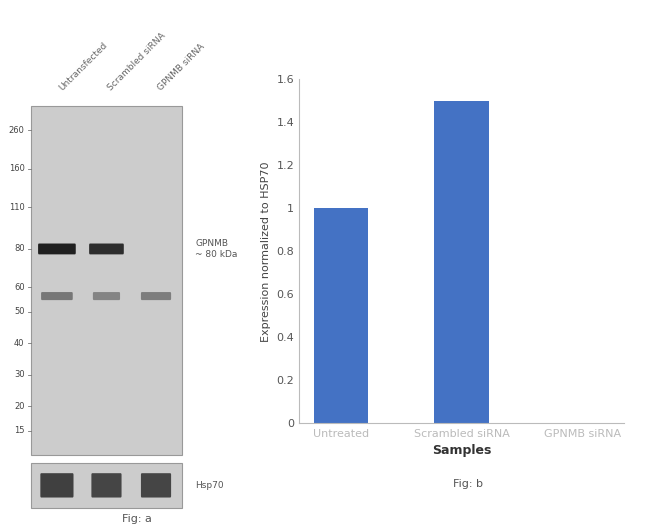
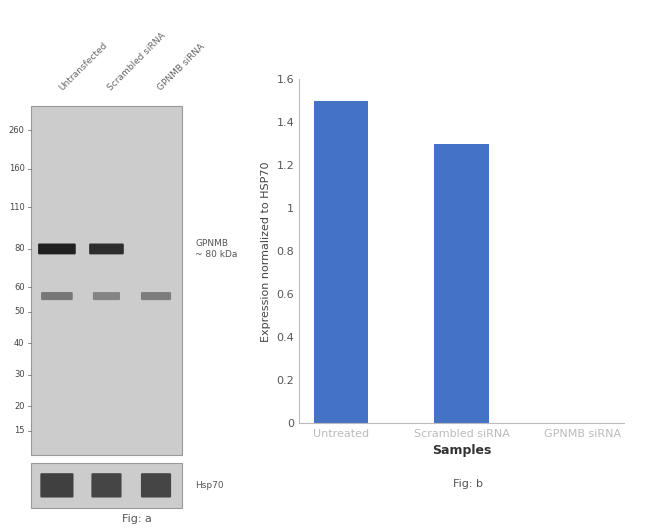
Untreated: 1.0 -> 1.5
Scrambled siRNA: 1.5 -> 1.3
